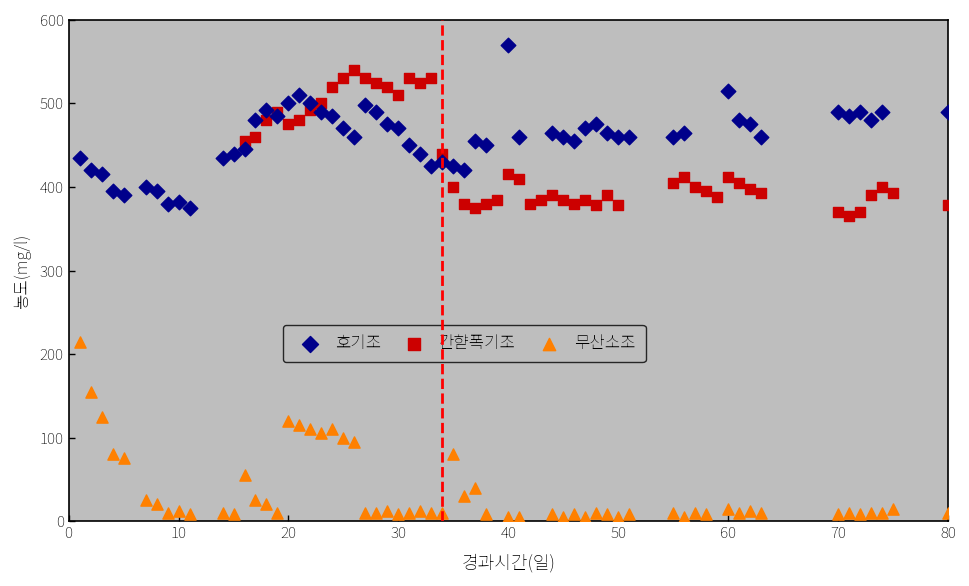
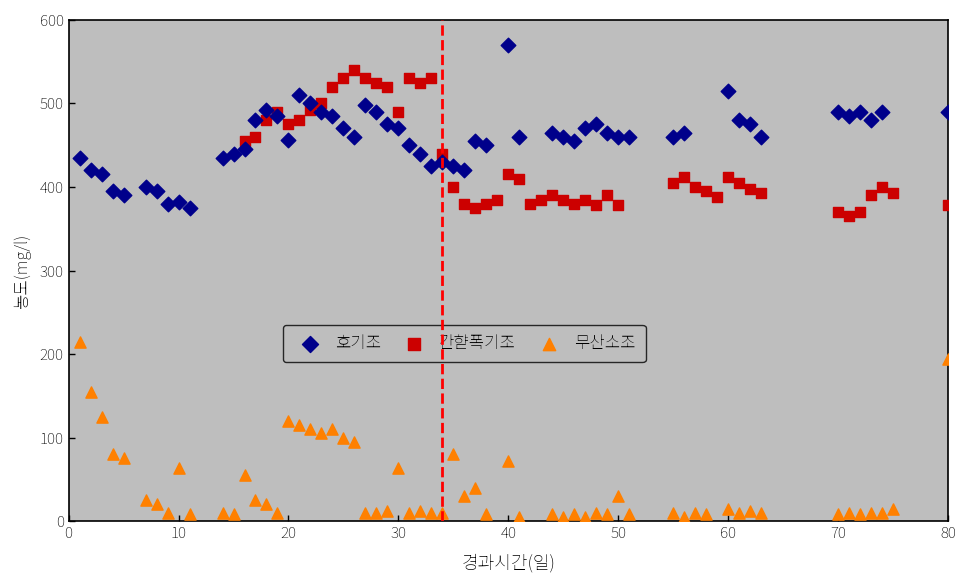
무산소조/10: 12 -> 64
호기조/20: 500 -> 456
간햗폭기조/30: 510 -> 490
무산소조/30: 8 -> 64
무산소조/40: 5 -> 72
무산소조/50: 5 -> 30
무산소조/80: 10 -> 194
